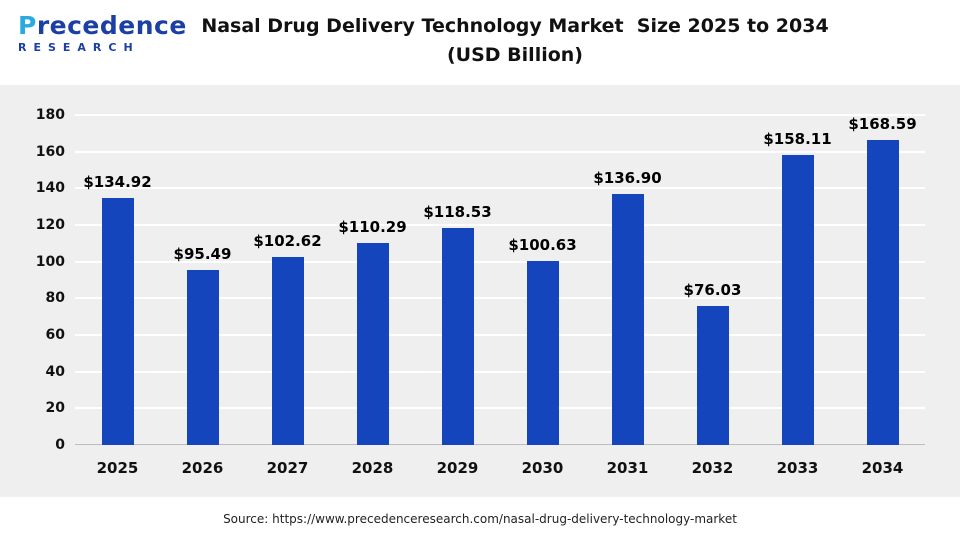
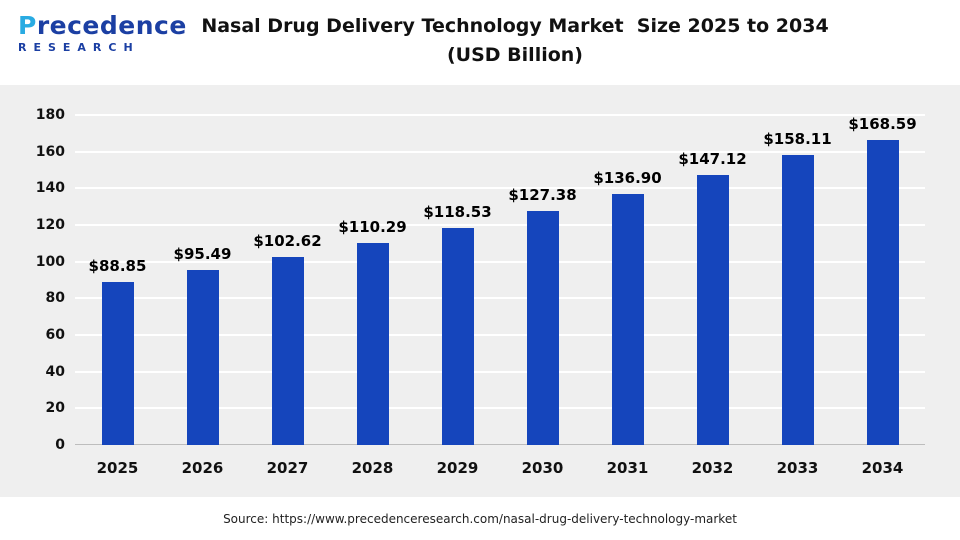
2025: $134.92 -> $88.85
2030: $100.63 -> $127.38
2032: $76.03 -> $147.12
